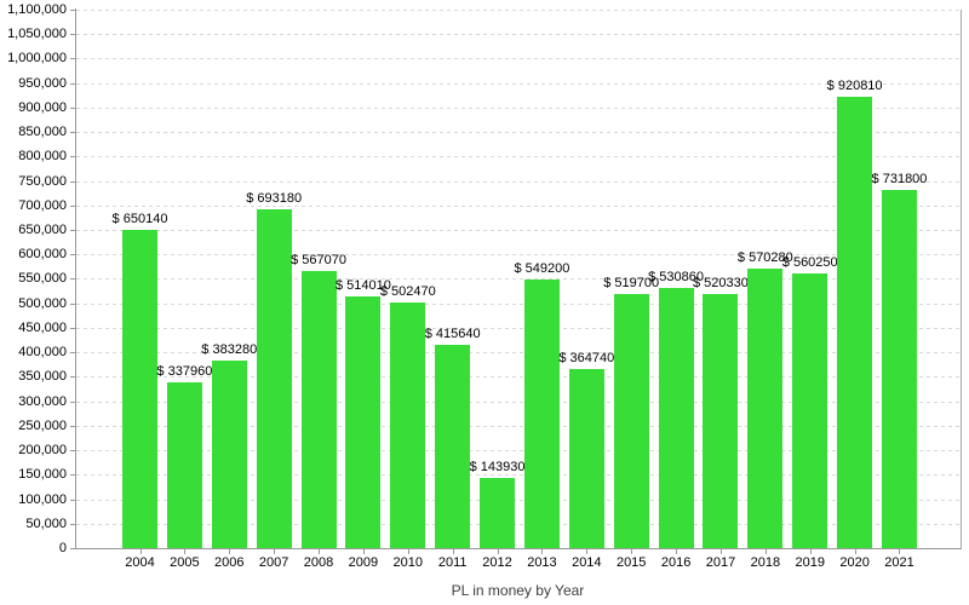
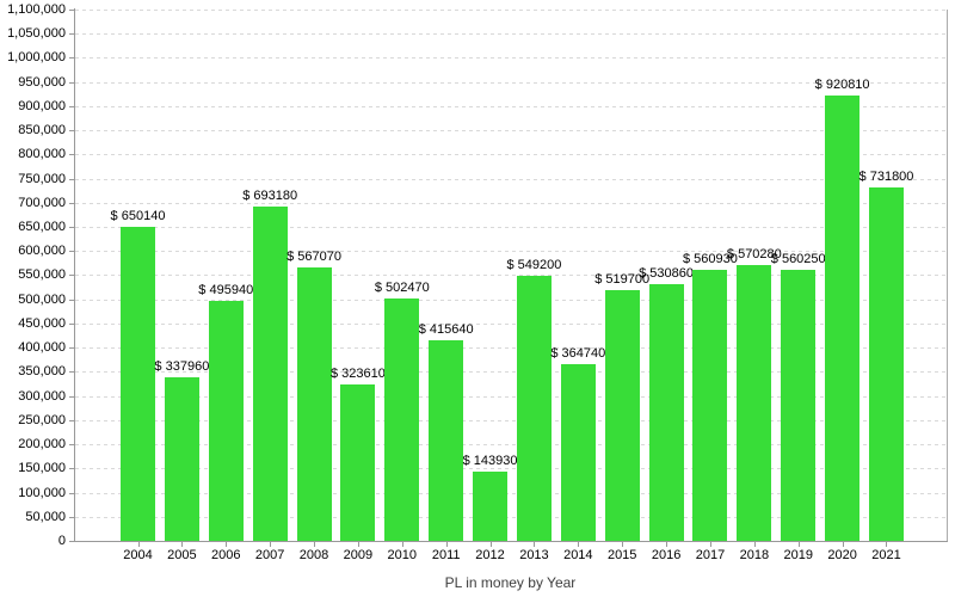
2006: 383280 -> 495940
2009: 514010 -> 323610
2017: 520330 -> 560930
